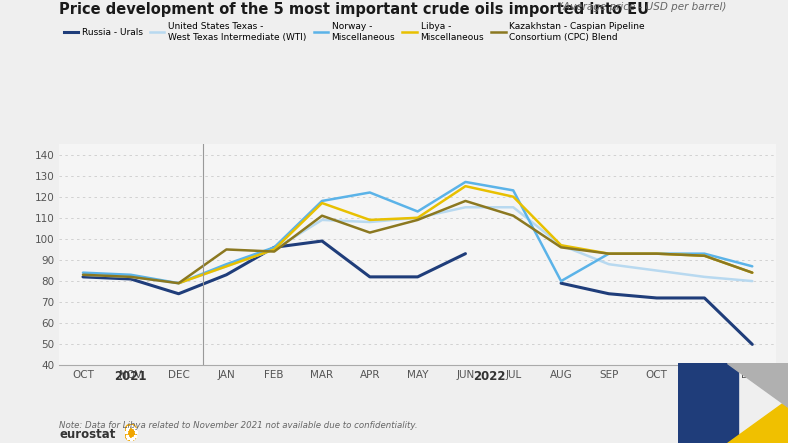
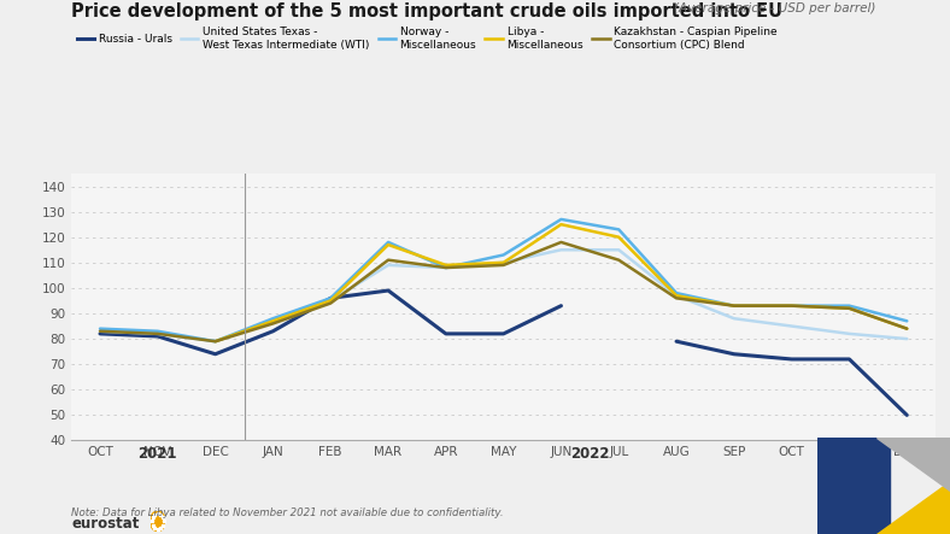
Kazakhstan - Caspian Pipeline Consortium (CPC) Blend/JAN: 95 -> 86
Norway - Miscellaneous/APR: 122 -> 108
Kazakhstan - Caspian Pipeline Consortium (CPC) Blend/APR: 103 -> 108
Norway - Miscellaneous/AUG: 80 -> 98
